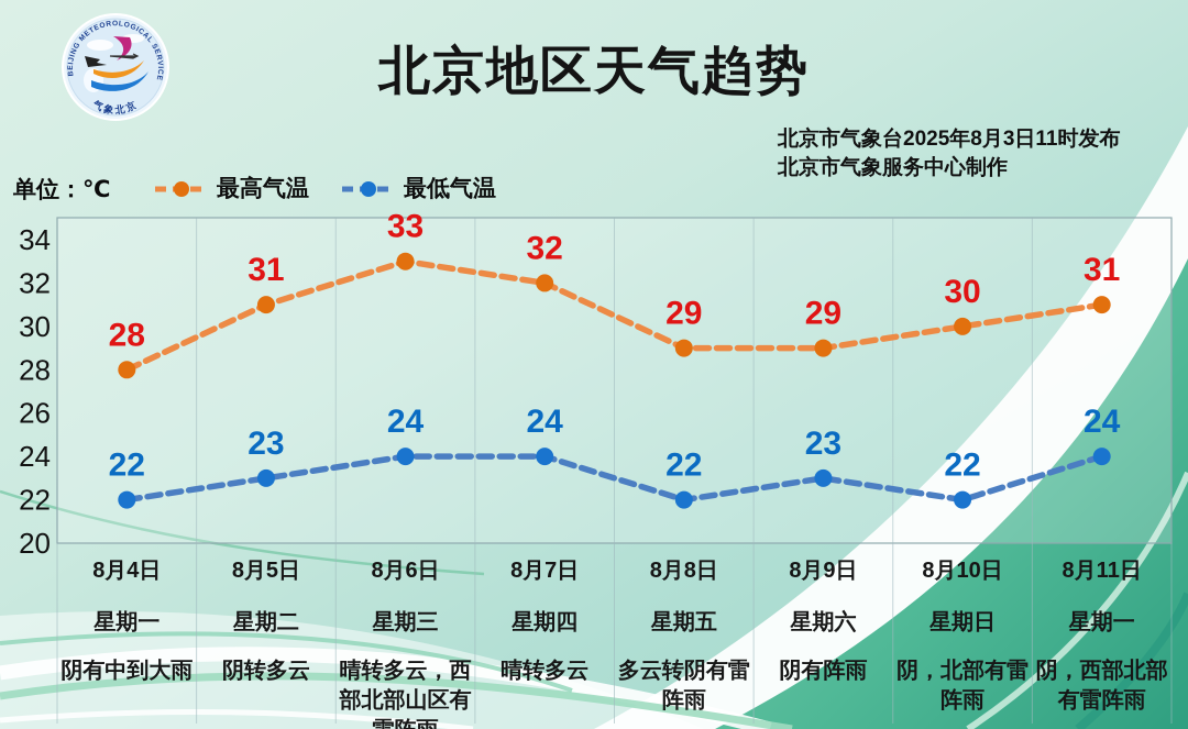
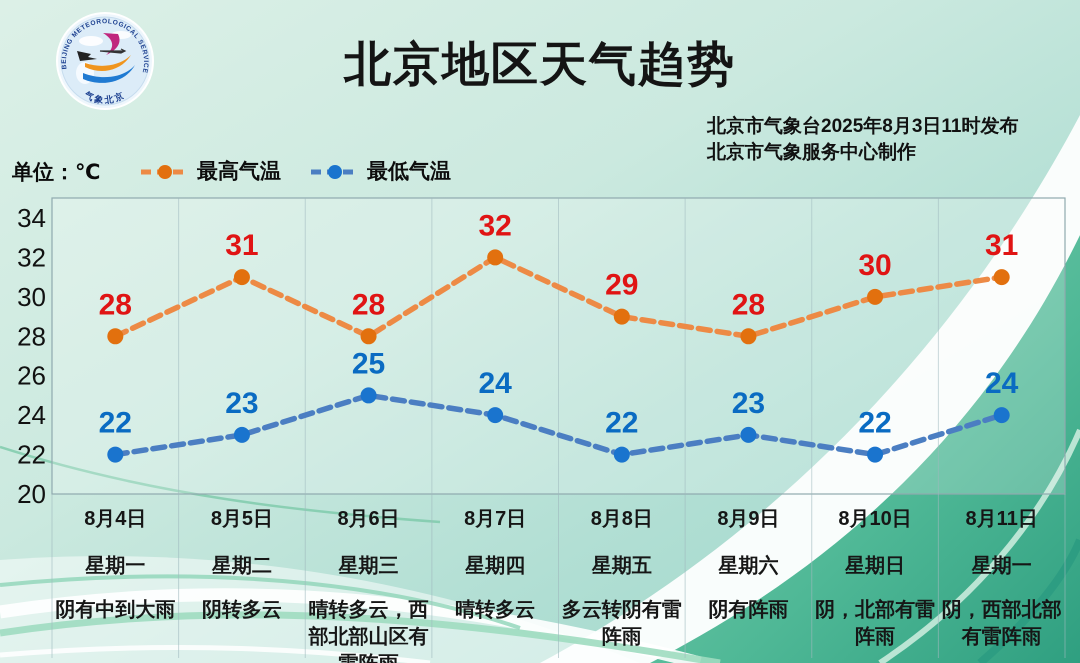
最高气温/8月6日: 33 -> 28
最低气温/8月6日: 24 -> 25
最高气温/8月9日: 29 -> 28
